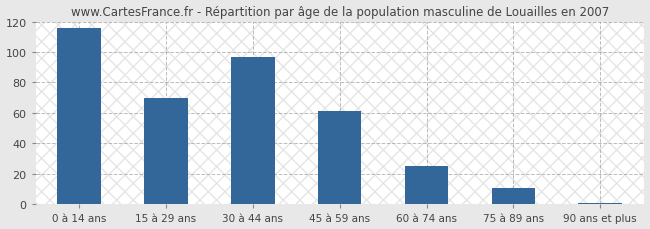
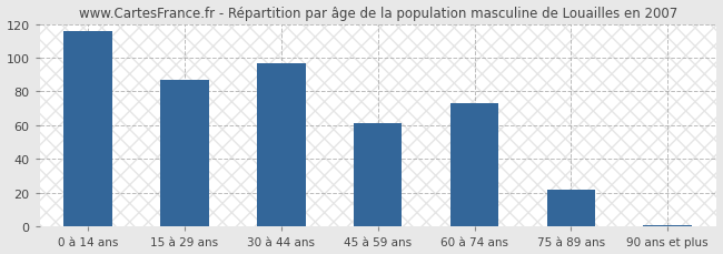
15 à 29 ans: 70 -> 87
60 à 74 ans: 25 -> 73
75 à 89 ans: 11 -> 22
